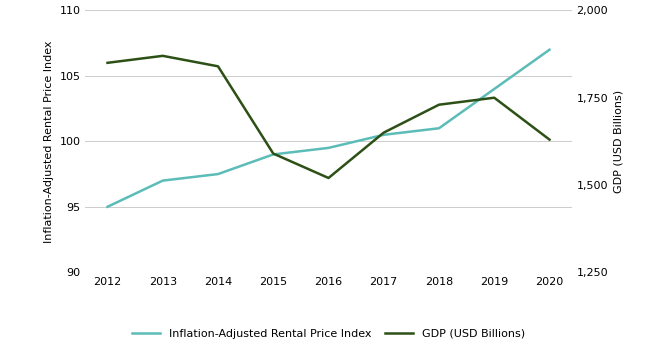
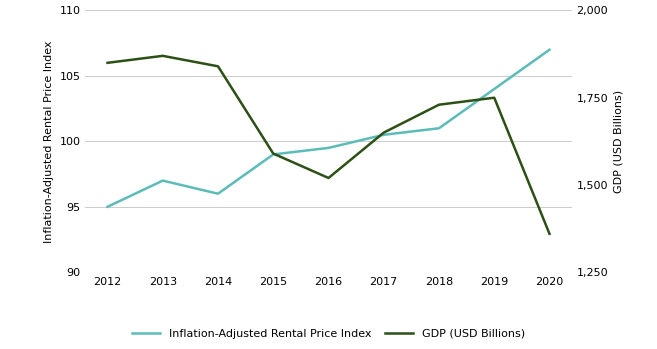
Inflation-Adjusted Rental Price Index/2014: 97.5 -> 96.0
GDP (USD Billions)/2020: 1,630 -> 1,360
